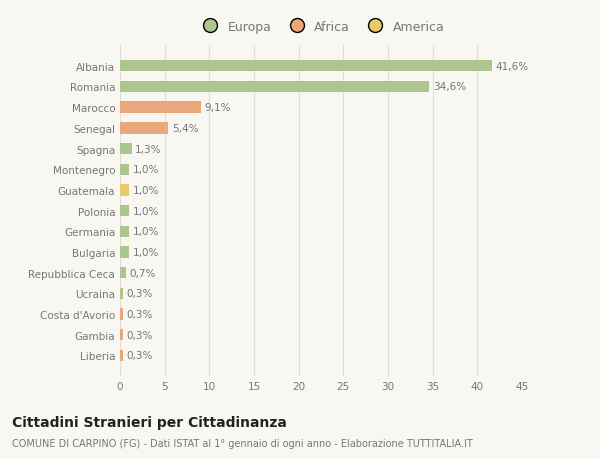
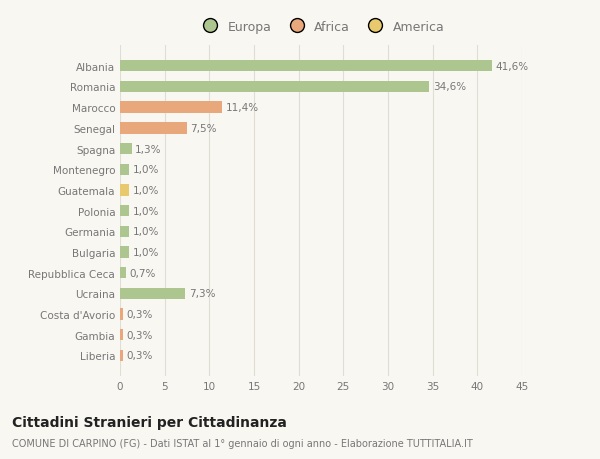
Marocco: 9,1% -> 11,4%
Senegal: 5,4% -> 7,5%
Ucraina: 0,3% -> 7,3%
